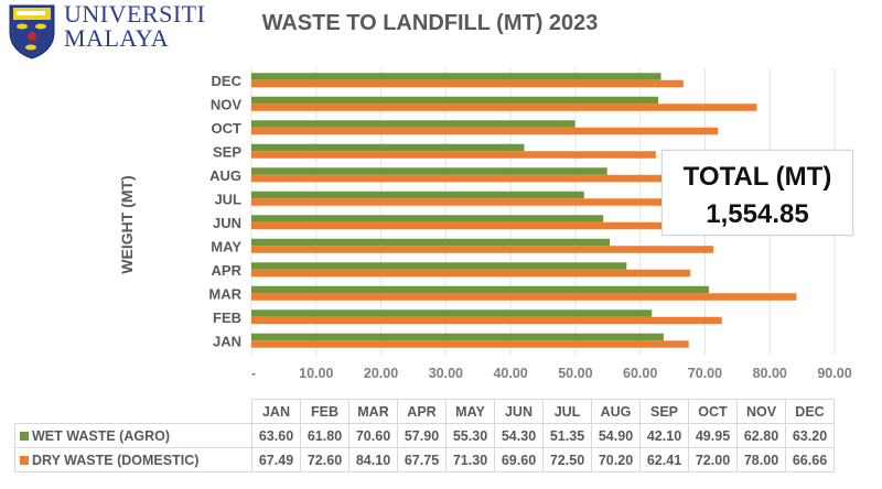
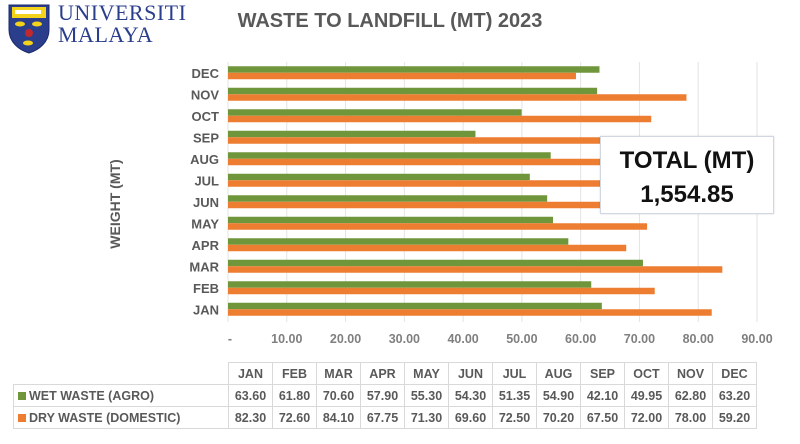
DRY WASTE (DOMESTIC)/JAN: 67.49 -> 82.30
DRY WASTE (DOMESTIC)/SEP: 62.41 -> 67.50
DRY WASTE (DOMESTIC)/DEC: 66.66 -> 59.20
